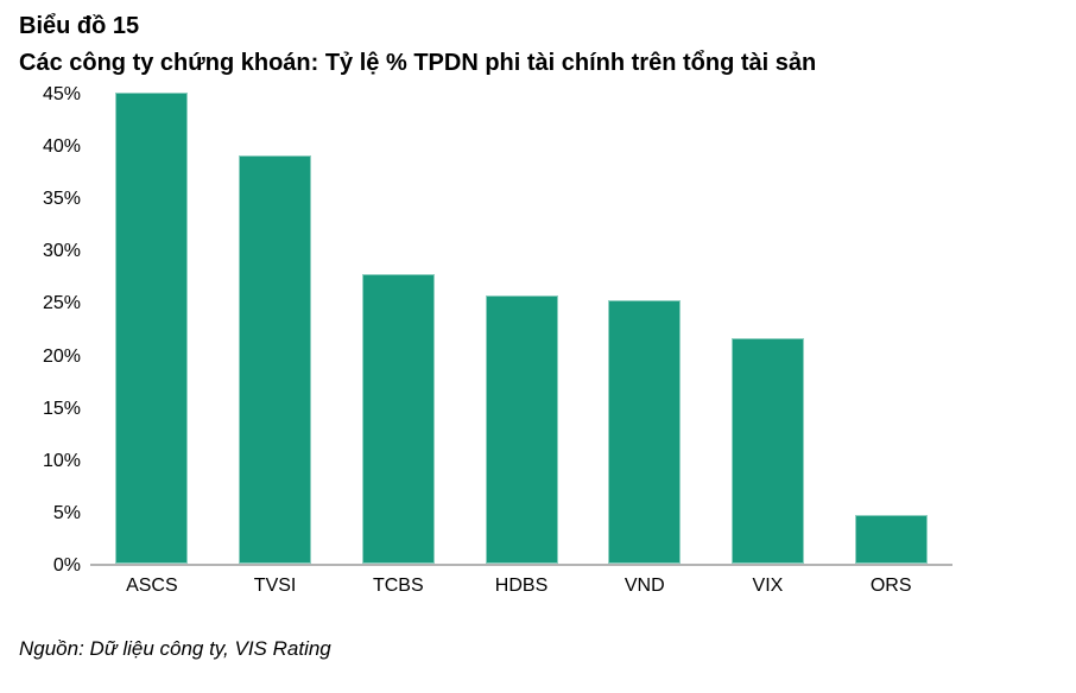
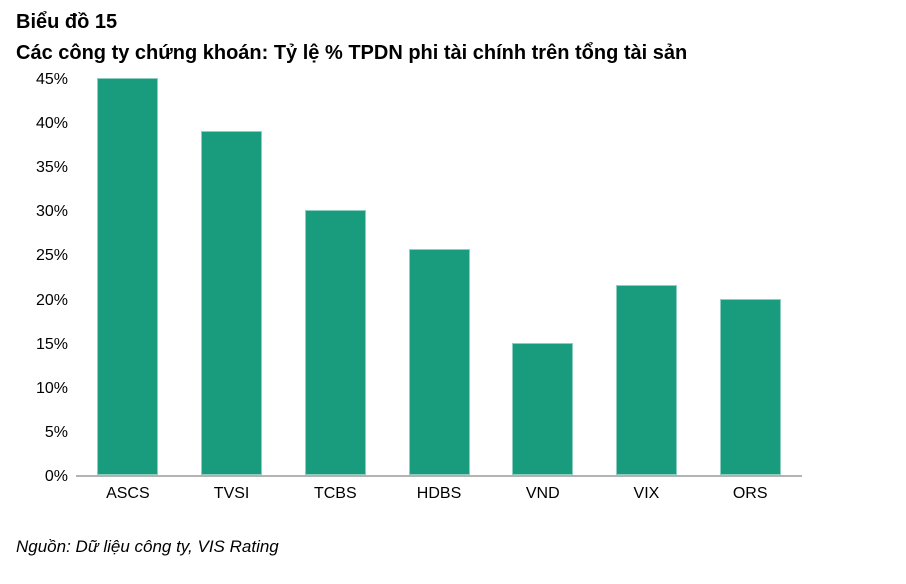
TCBS: 28% -> 30%
VND: 25% -> 15%
ORS: 5% -> 20%
